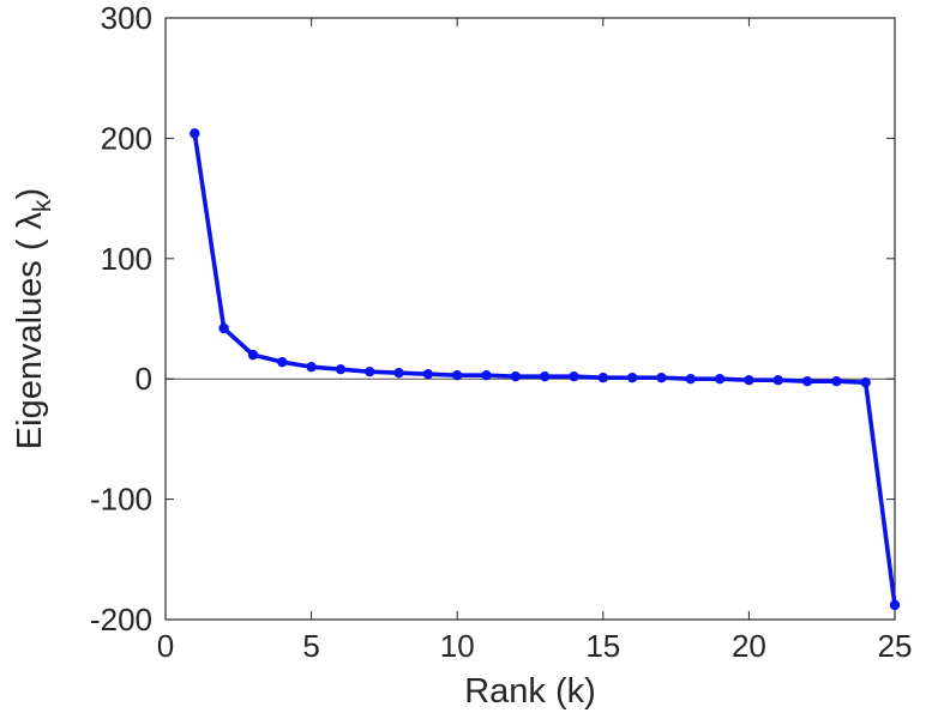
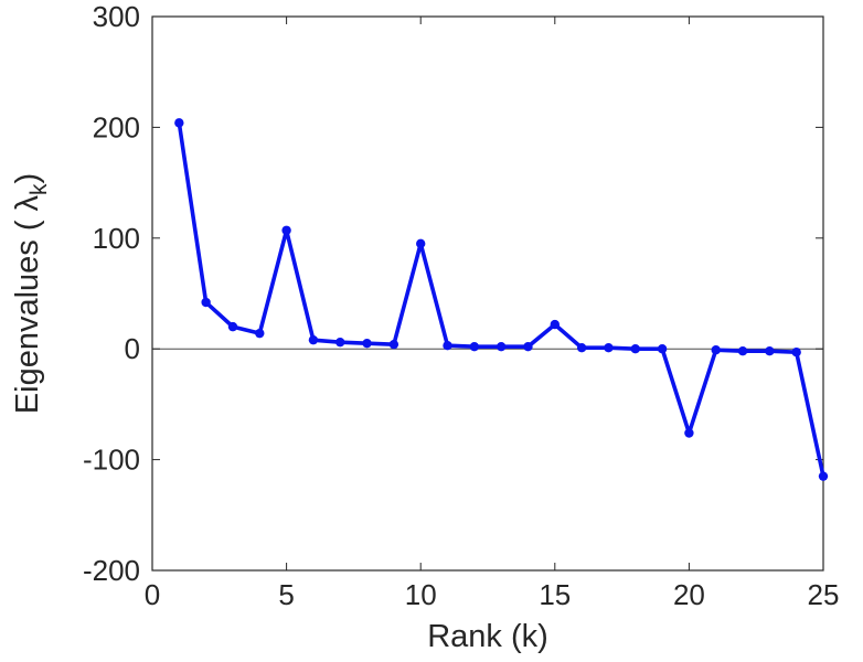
5: 10 -> 107
10: 3 -> 95
15: 1 -> 22
20: -1 -> -76
25: -188 -> -115
